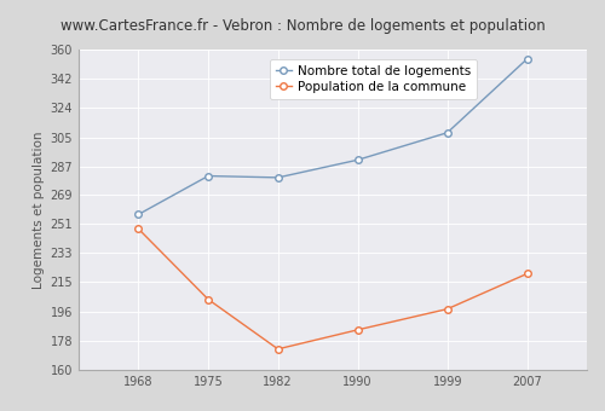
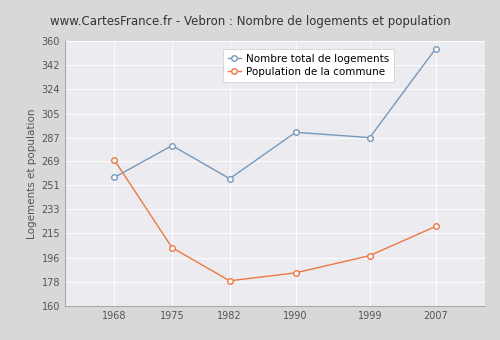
Population de la commune/1968: 248 -> 270
Nombre total de logements/1982: 280 -> 256
Population de la commune/1982: 173 -> 179
Nombre total de logements/1999: 308 -> 287
